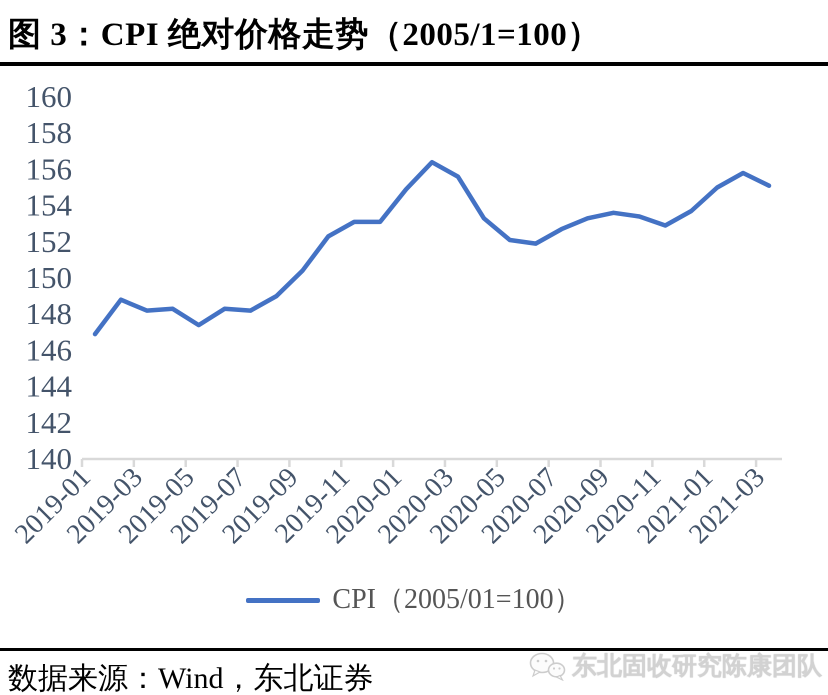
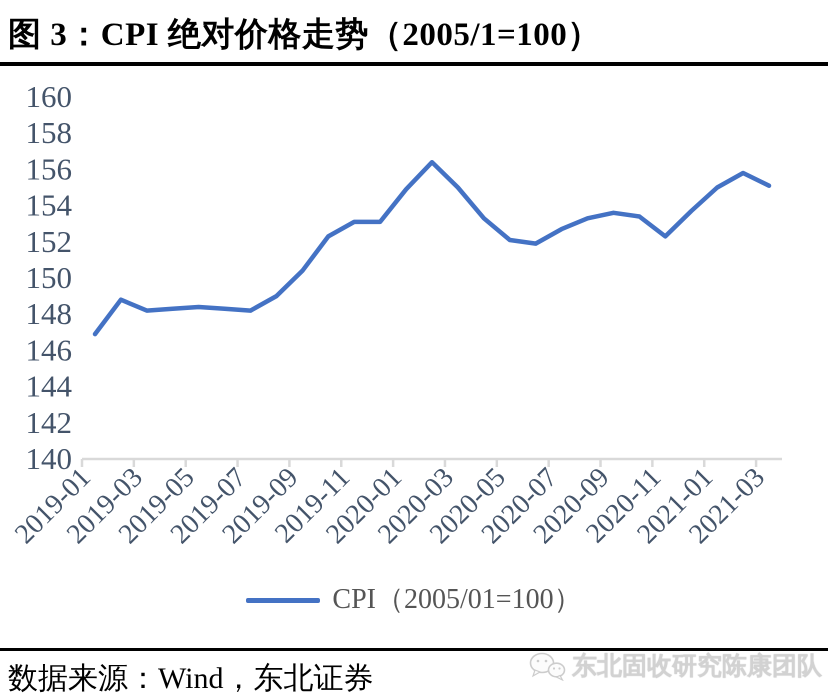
2019-05: 147.4 -> 148.4
2020-03: 155.6 -> 155.0
2020-11: 152.9 -> 152.3
